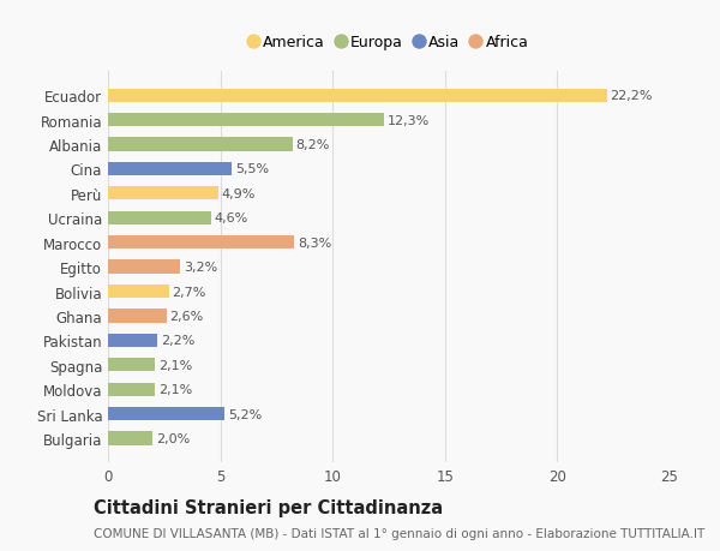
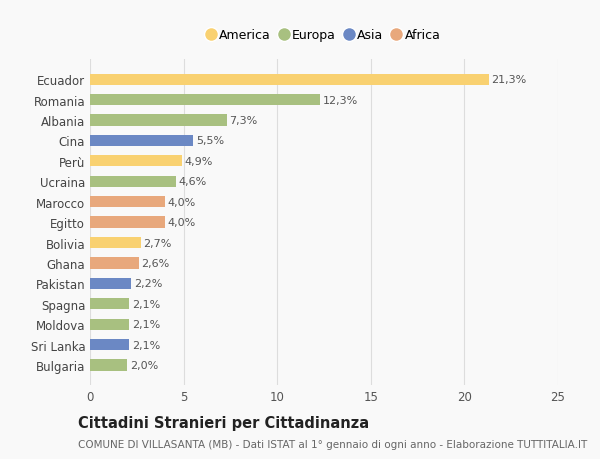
Ecuador: 22,2% -> 21,3%
Albania: 8,2% -> 7,3%
Marocco: 8,3% -> 4,0%
Egitto: 3,2% -> 4,0%
Sri Lanka: 5,2% -> 2,1%
